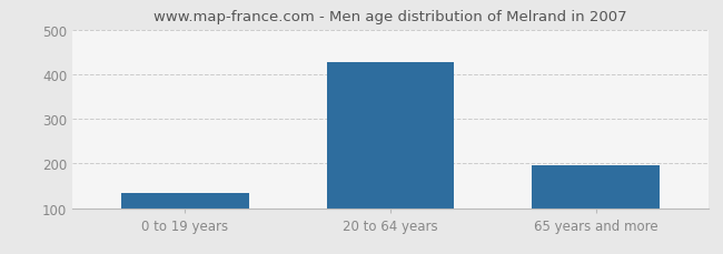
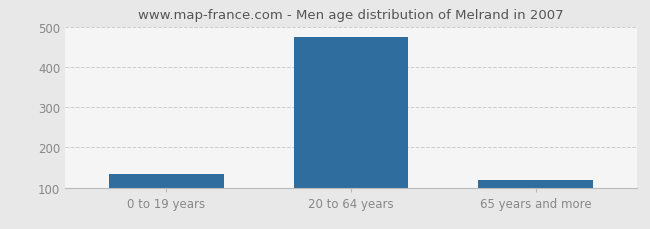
20 to 64 years: 428 -> 475
65 years and more: 196 -> 120
